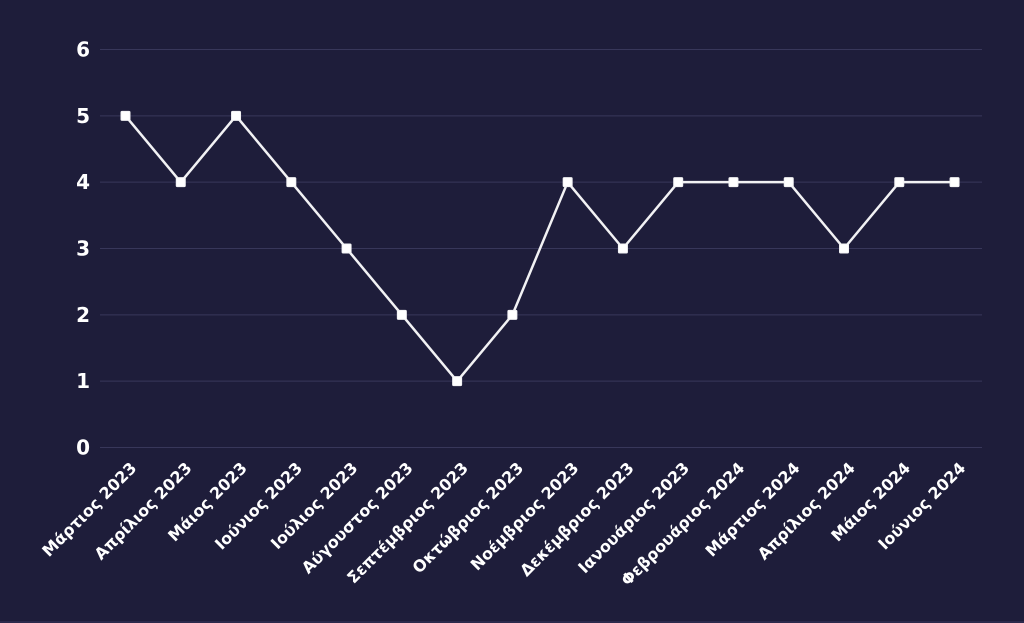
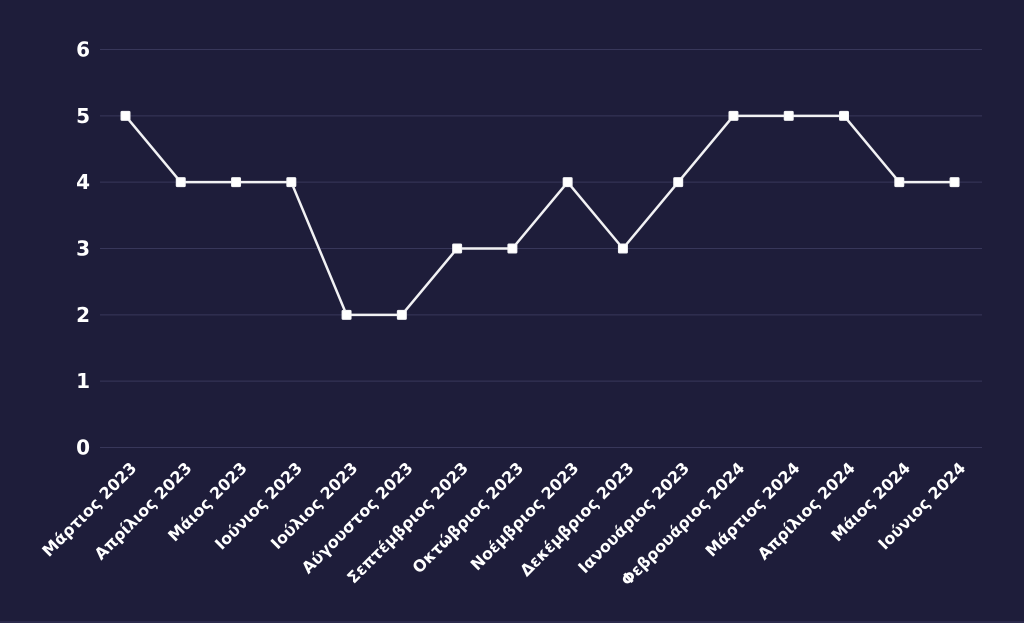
Μάιος 2023: 5 -> 4
Ιούλιος 2023: 3 -> 2
Σεπτέμβριος 2023: 1 -> 3
Οκτώβριος 2023: 2 -> 3
Φεβρουάριος 2024: 4 -> 5
Μάρτιος 2024: 4 -> 5
Απρίλιος 2024: 3 -> 5
